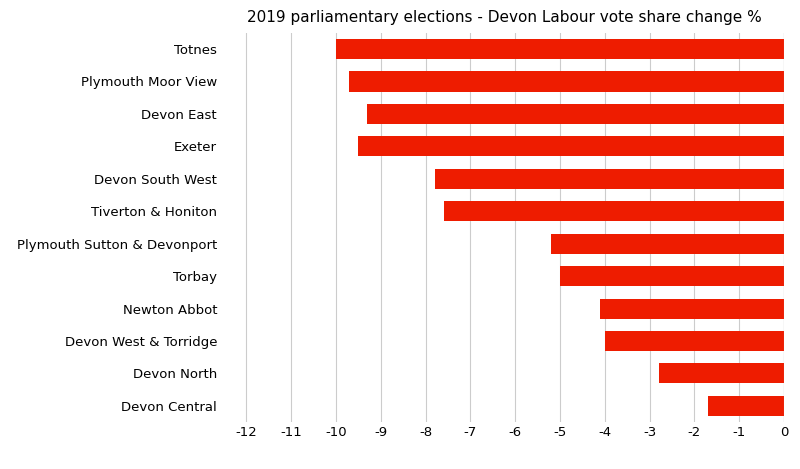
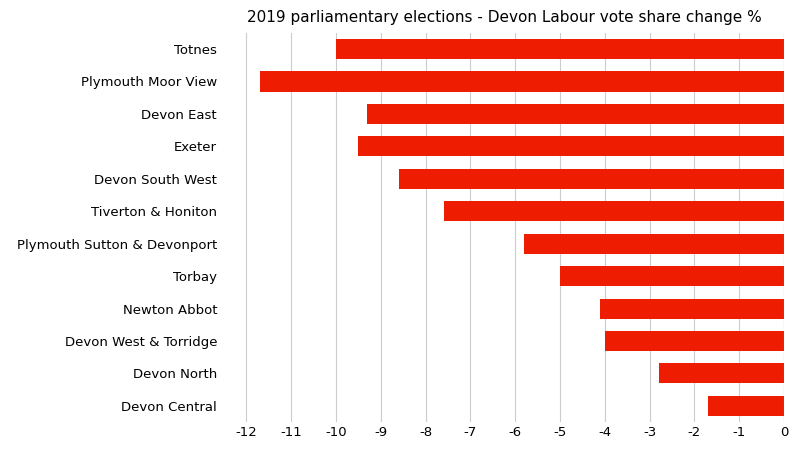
Plymouth Moor View: -9.7 -> -11.7
Devon South West: -7.8 -> -8.6
Plymouth Sutton & Devonport: -5.2 -> -5.8
